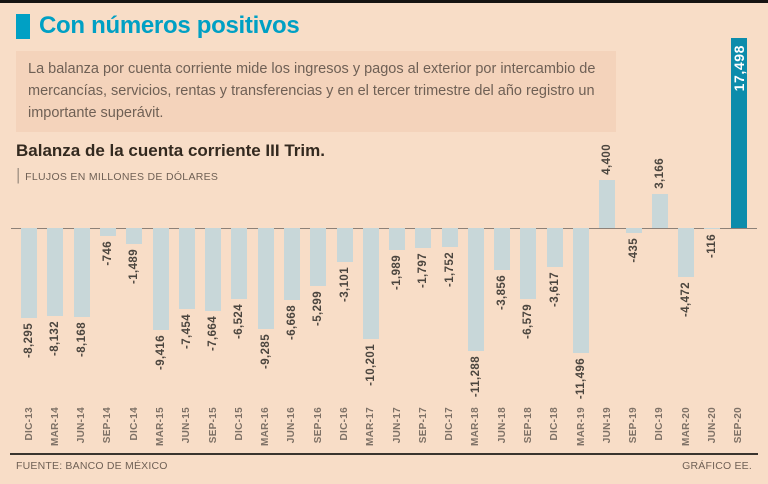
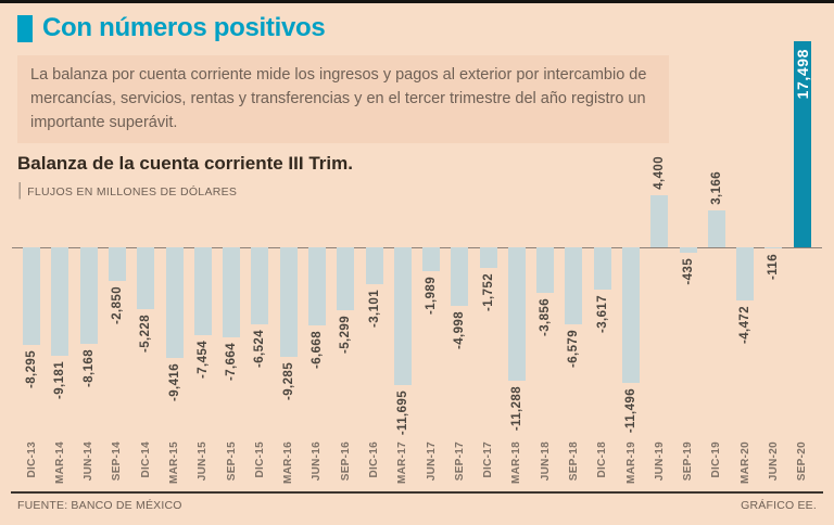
MAR-14: -8,132 -> -9,181
SEP-14: -746 -> -2,850
DIC-14: -1,489 -> -5,228
MAR-17: -10,201 -> -11,695
SEP-17: -1,797 -> -4,998
